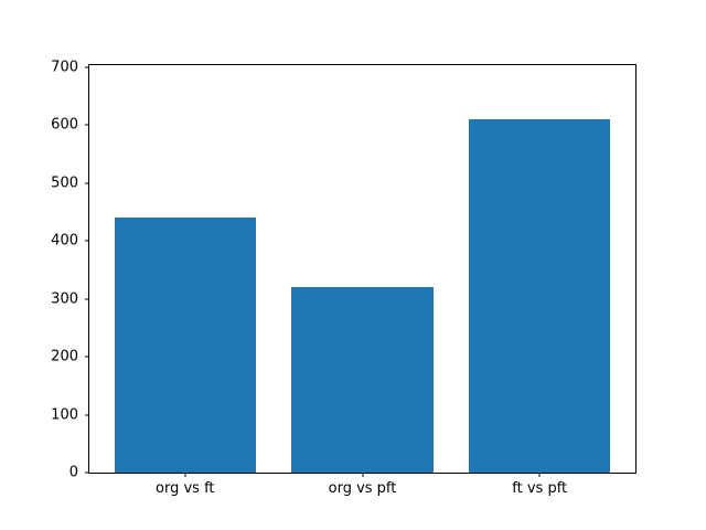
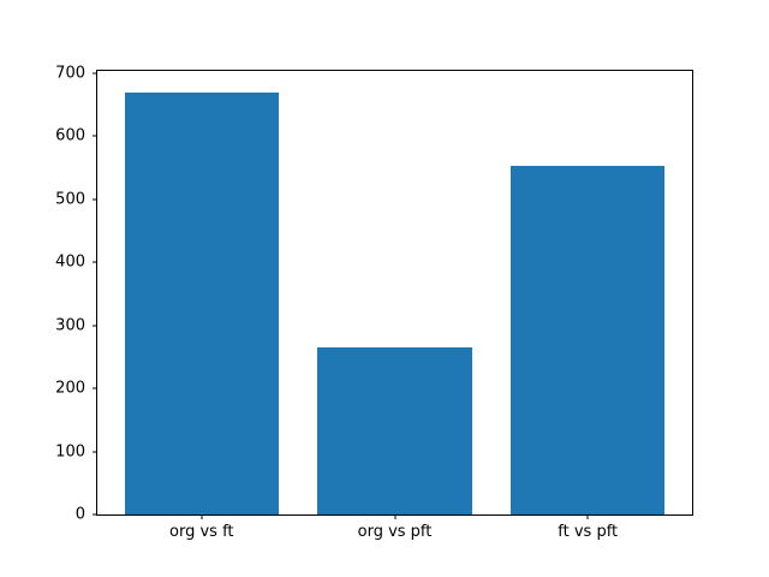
org vs ft: 440 -> 670
org vs pft: 320 -> 260
ft vs pft: 610 -> 550
